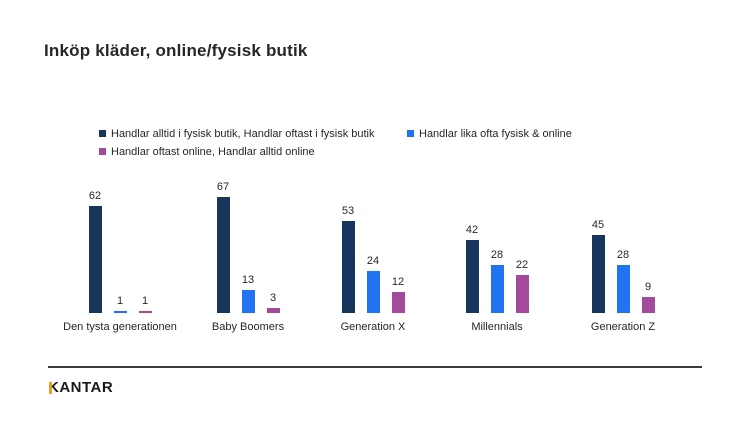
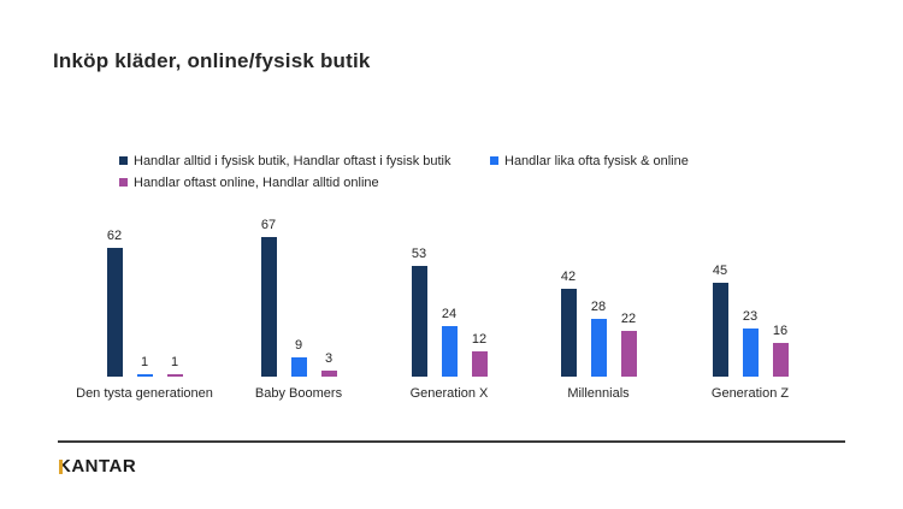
Handlar lika ofta fysisk & online/Baby Boomers: 13 -> 9
Handlar lika ofta fysisk & online/Generation Z: 28 -> 23
Handlar oftast online, Handlar alltid online/Generation Z: 9 -> 16
